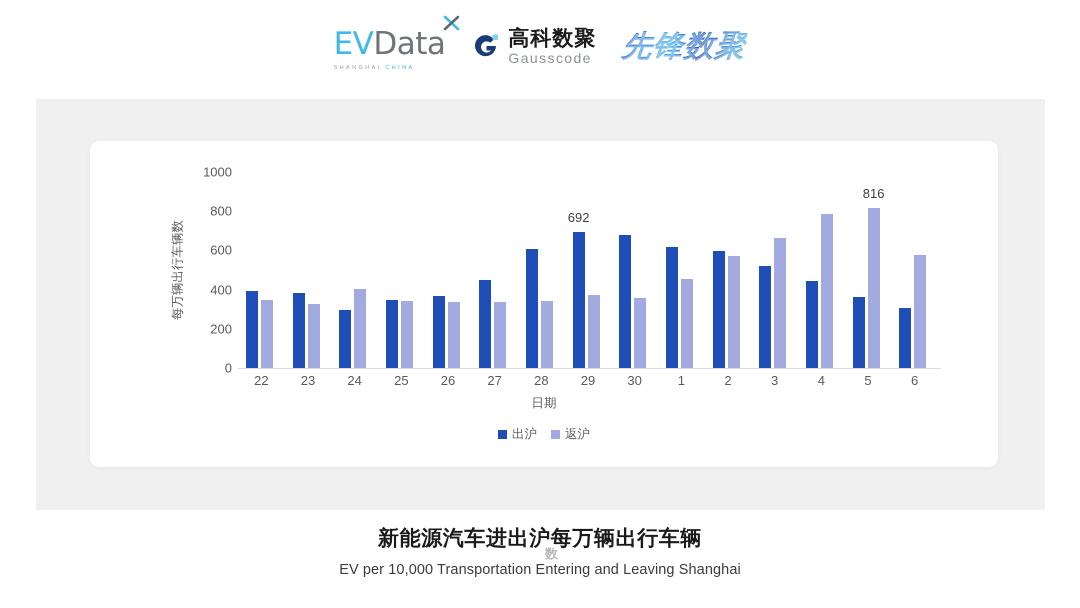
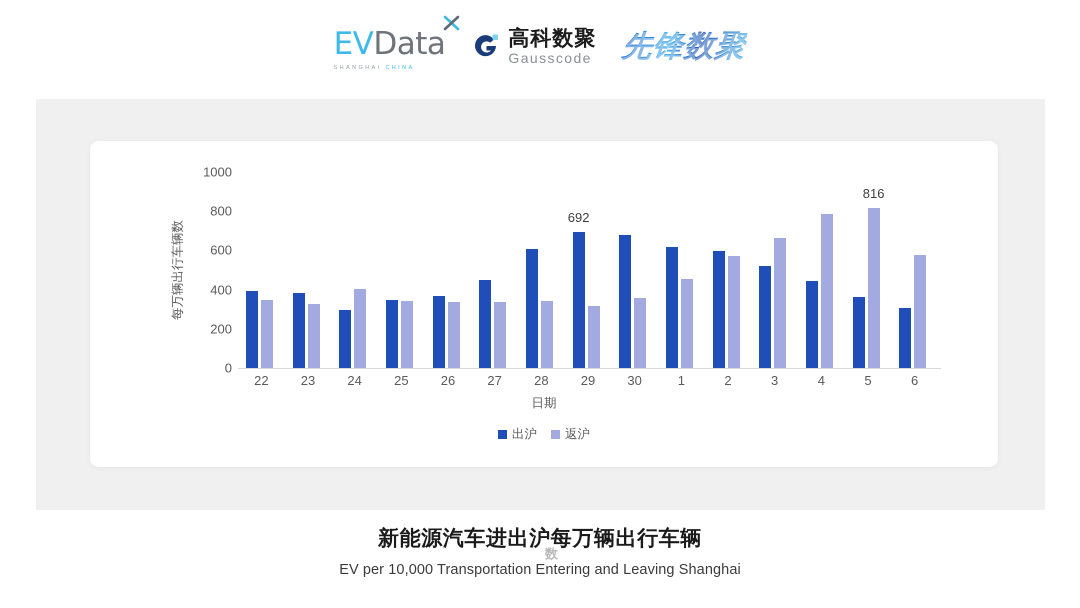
返沪/29: 370 -> 320
